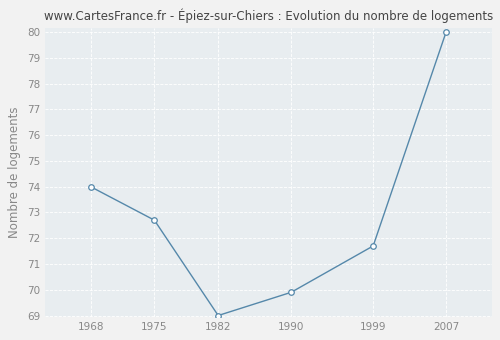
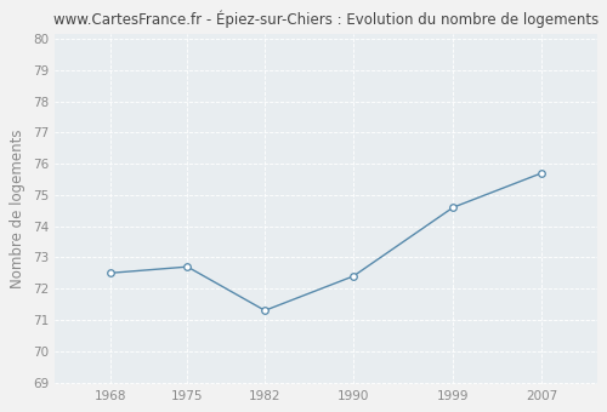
1968: 74.0 -> 72.5
1982: 69.0 -> 71.3
1990: 69.9 -> 72.4
1999: 71.7 -> 74.6
2007: 80.0 -> 75.7
